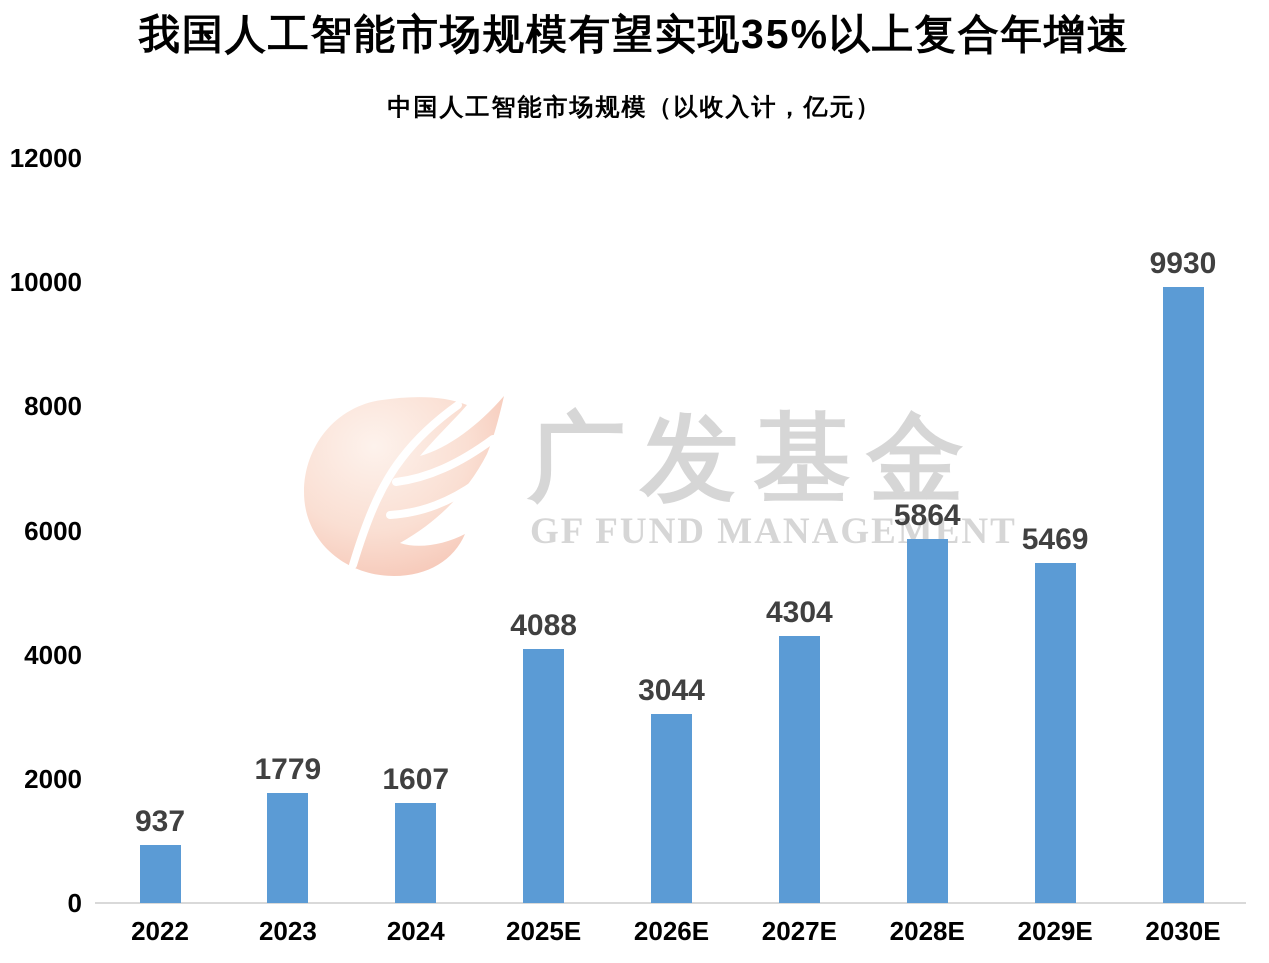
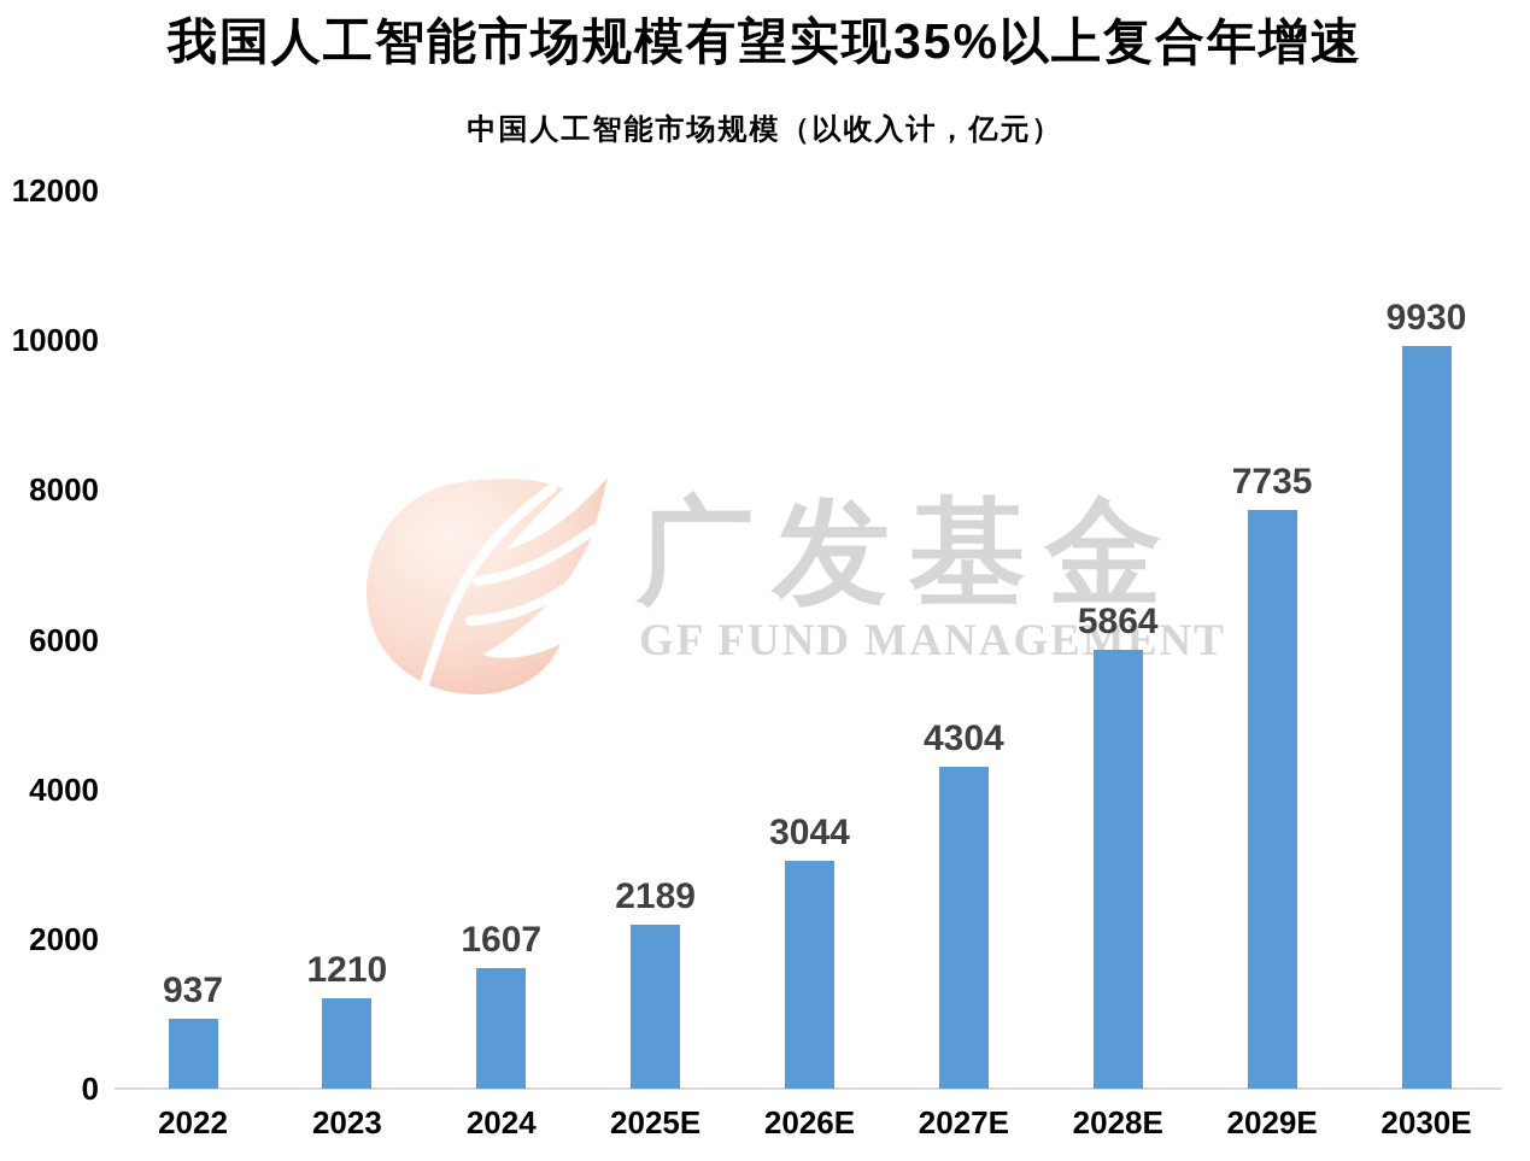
2023: 1779 -> 1210
2025E: 4088 -> 2189
2029E: 5469 -> 7735
